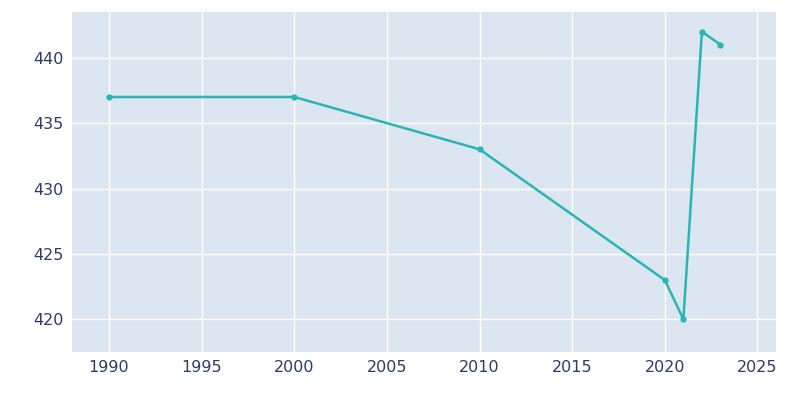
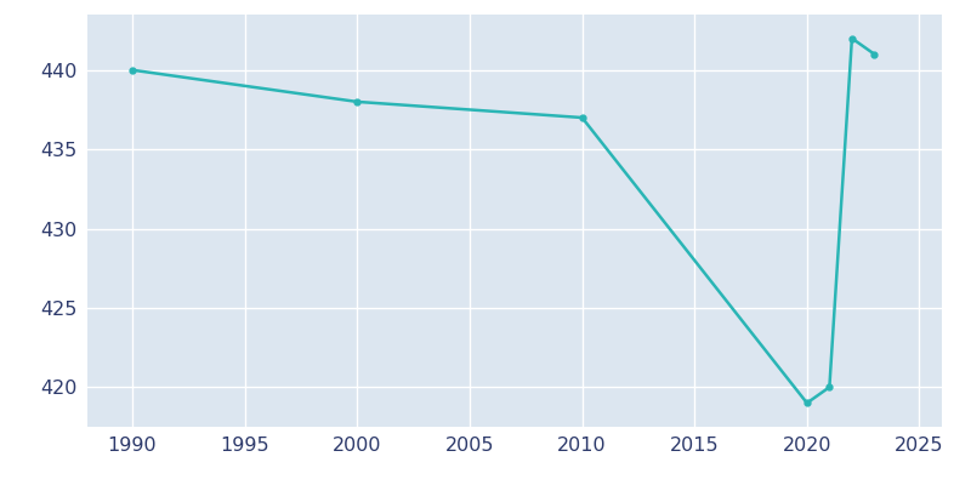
1990: 437 -> 440
2000: 437 -> 438
2010: 433 -> 437
2020: 423 -> 419
